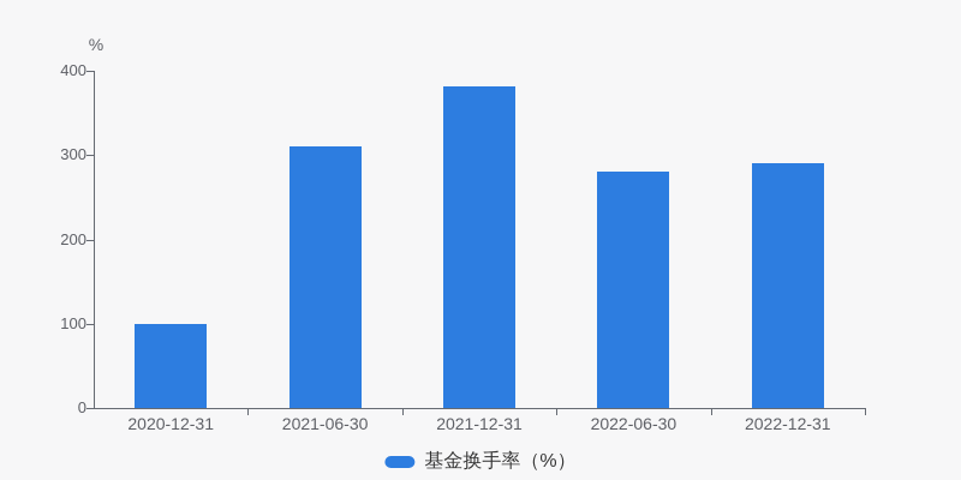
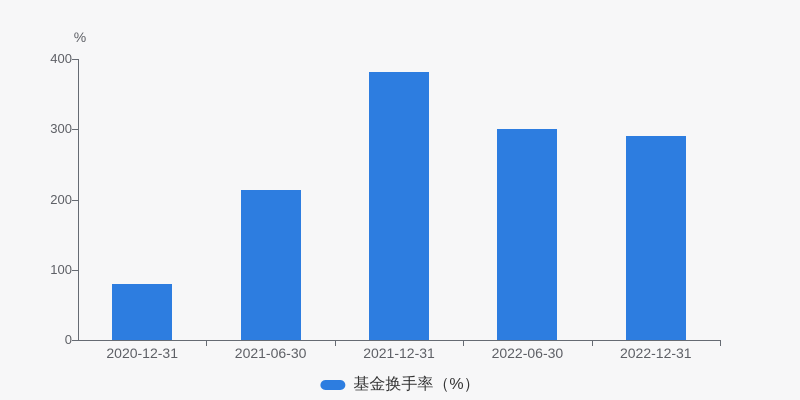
2020-12-31: 100 -> 80
2021-06-30: 310 -> 210
2022-06-30: 280 -> 300
